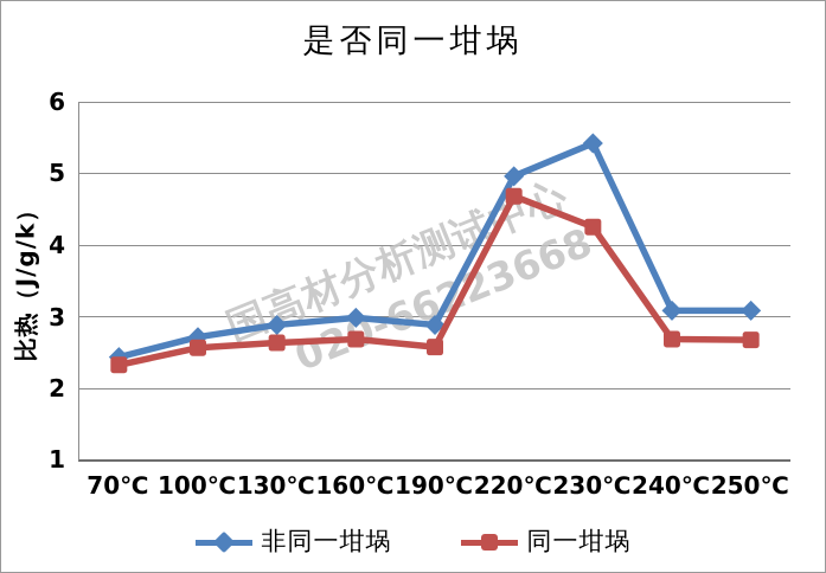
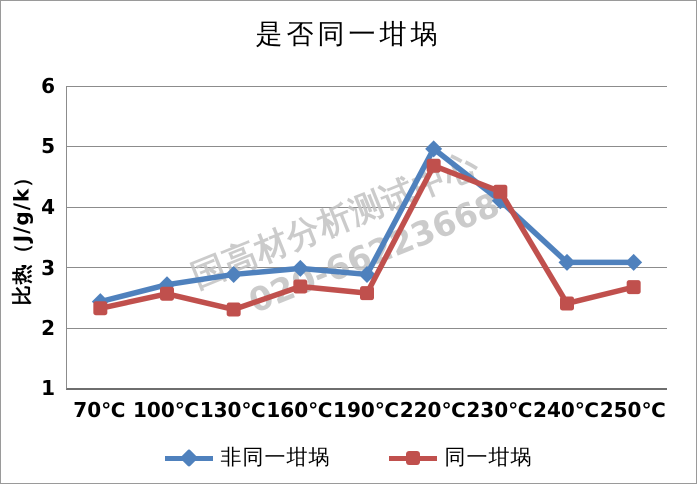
同一坩埚/130℃: 2.6 -> 2.3
非同一坩埚/230℃: 5.4 -> 4.1
同一坩埚/240℃: 2.7 -> 2.4
